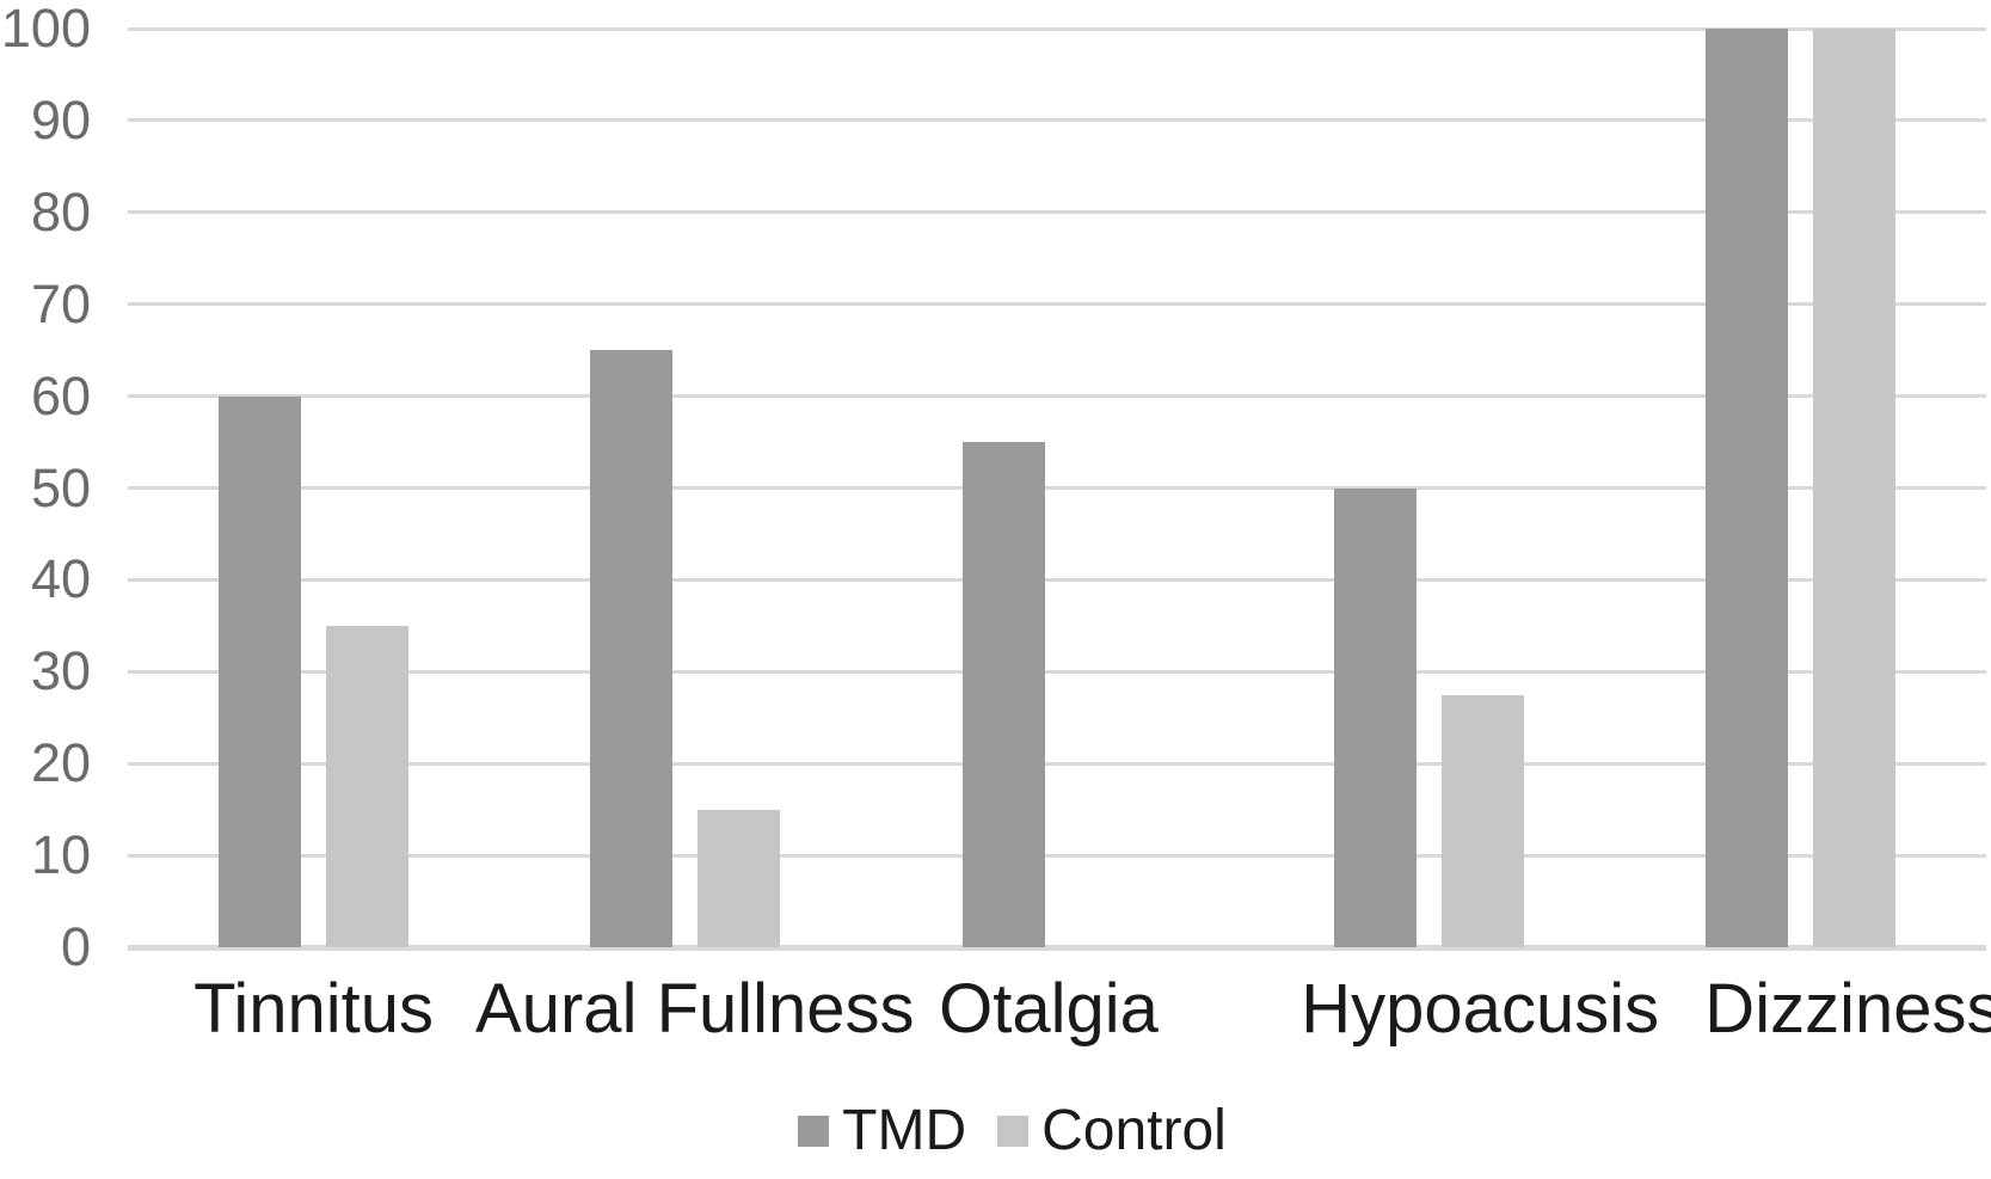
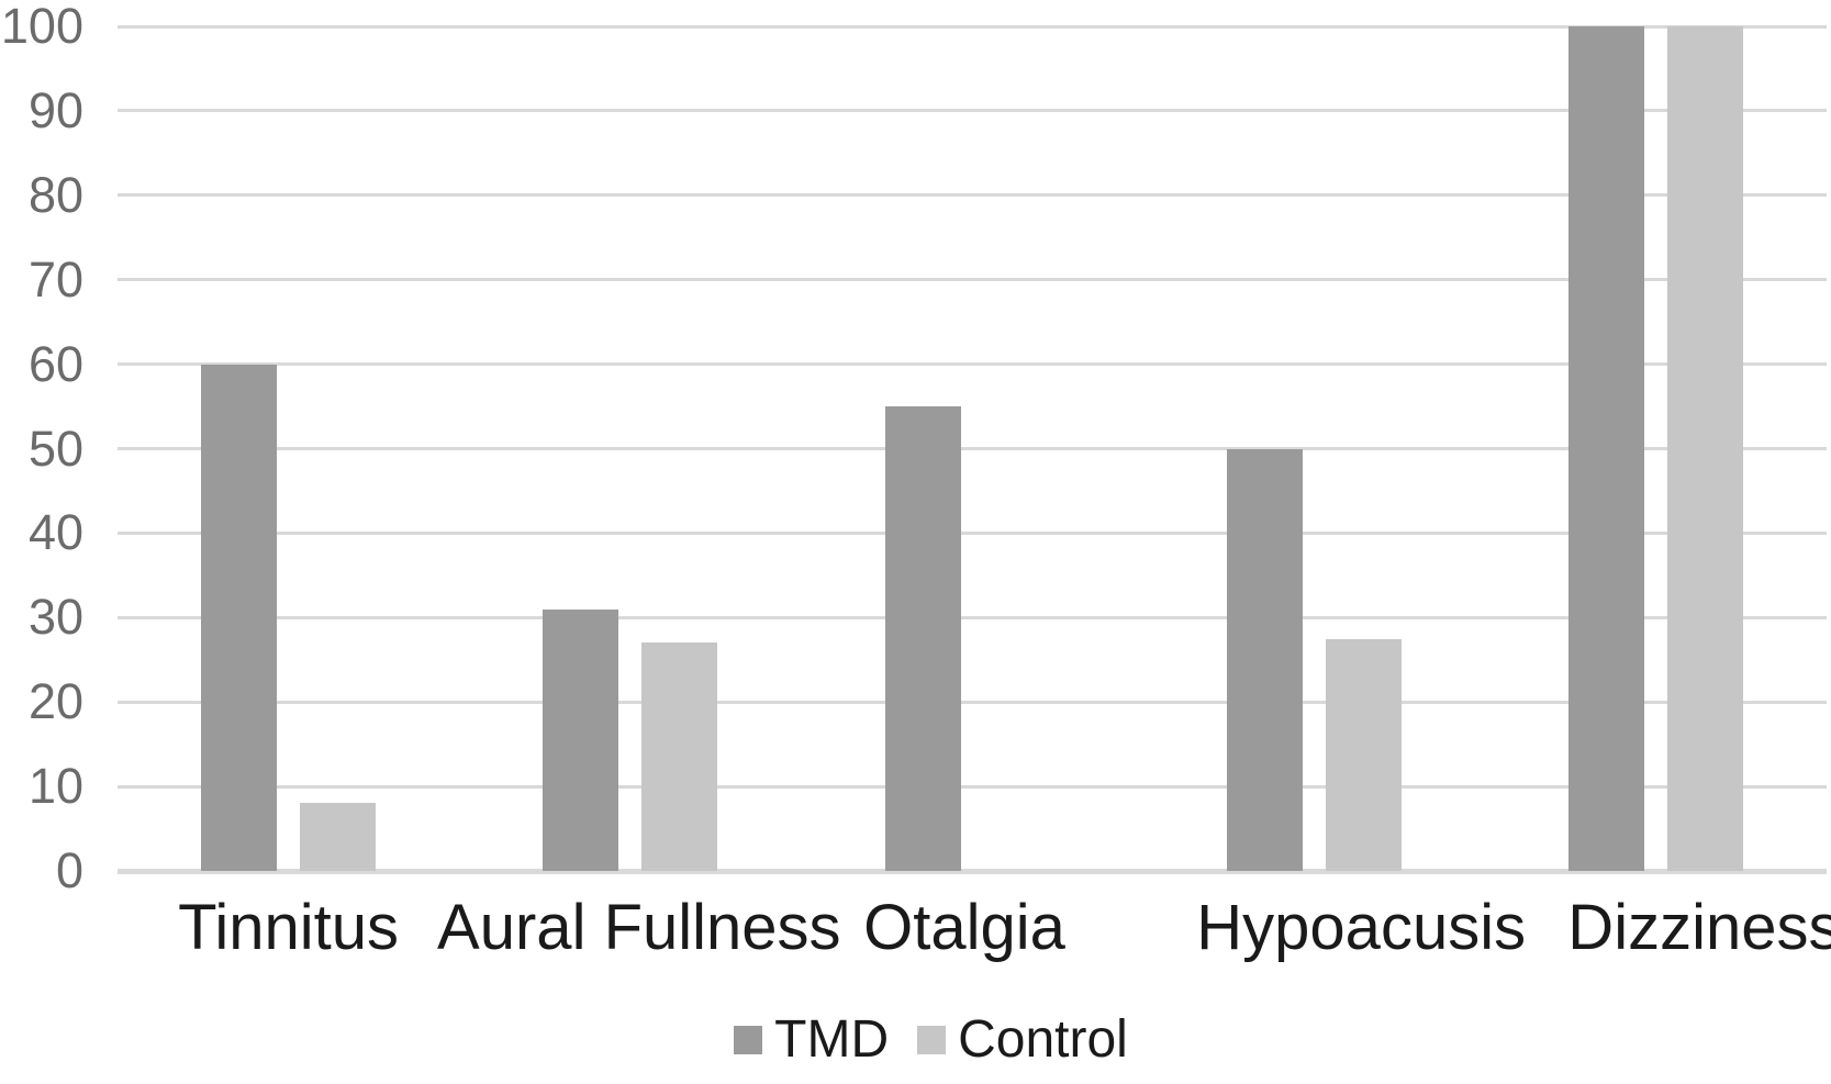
Control/Tinnitus: 35 -> 8
TMD/Aural Fullness: 65 -> 31
Control/Aural Fullness: 15 -> 27
